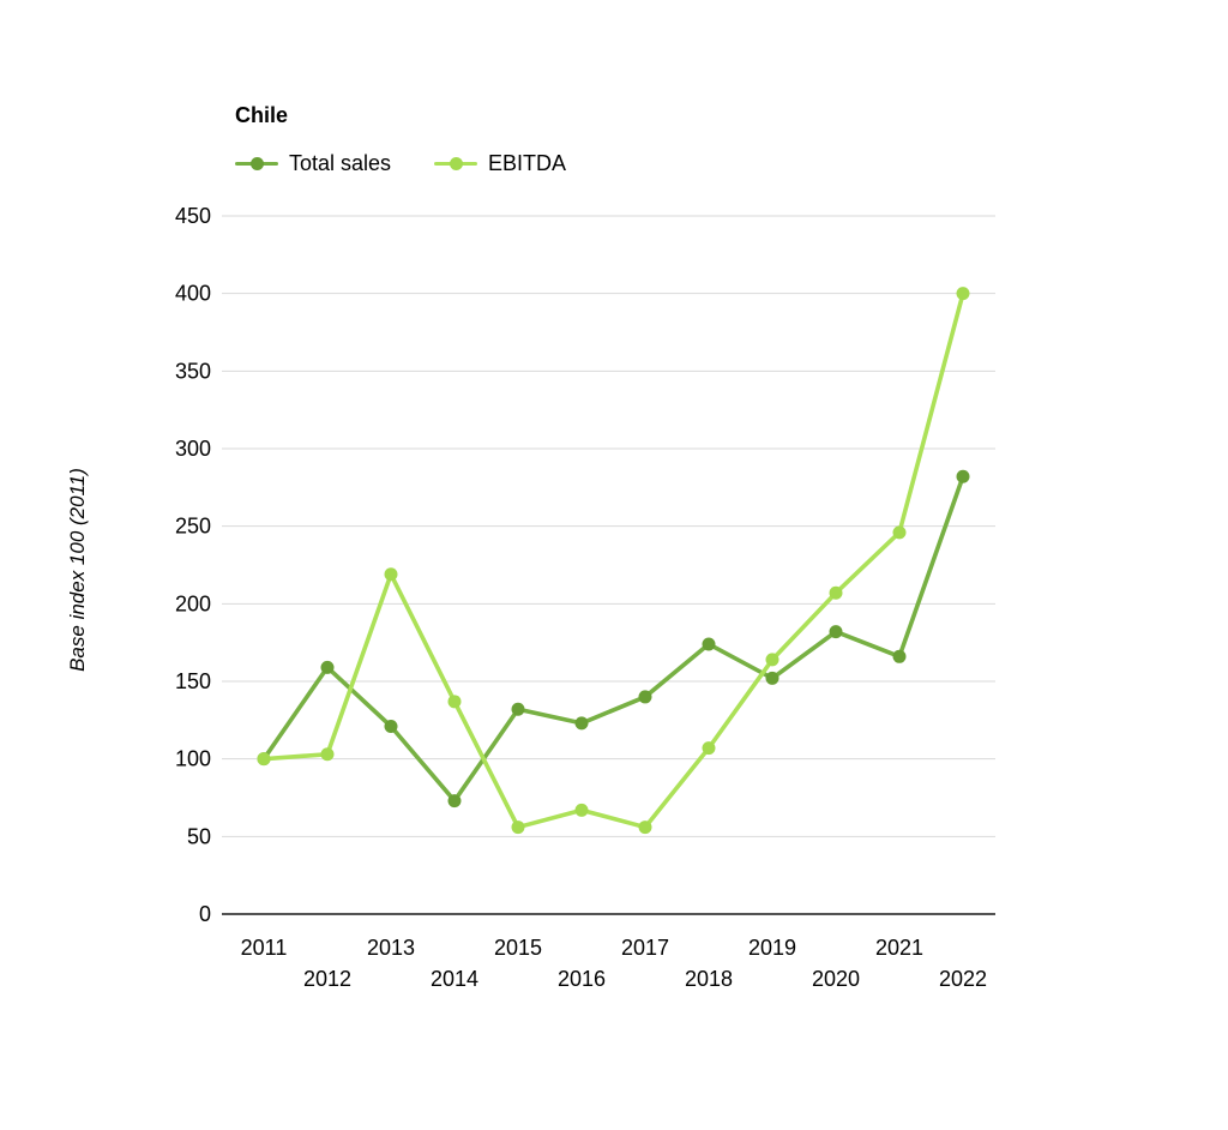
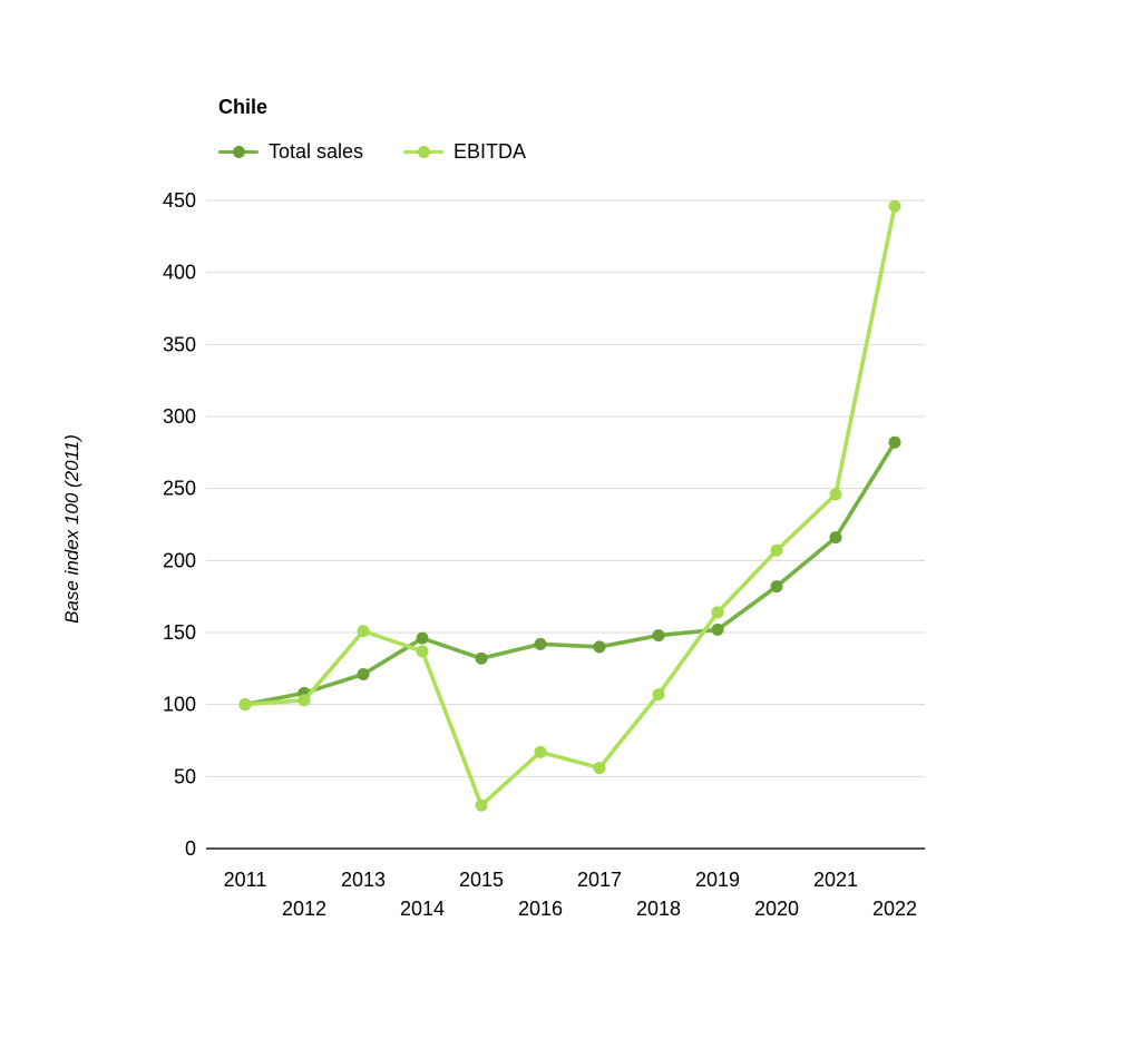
Total sales/2012: 159 -> 108
EBITDA/2013: 219 -> 151
Total sales/2014: 73 -> 146
EBITDA/2015: 56 -> 30
Total sales/2016: 123 -> 142
Total sales/2018: 174 -> 148
Total sales/2021: 166 -> 216
EBITDA/2022: 400 -> 446
